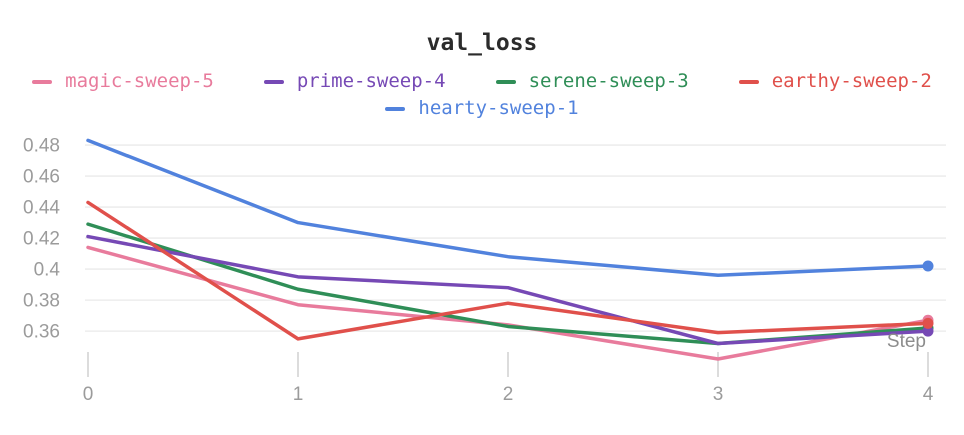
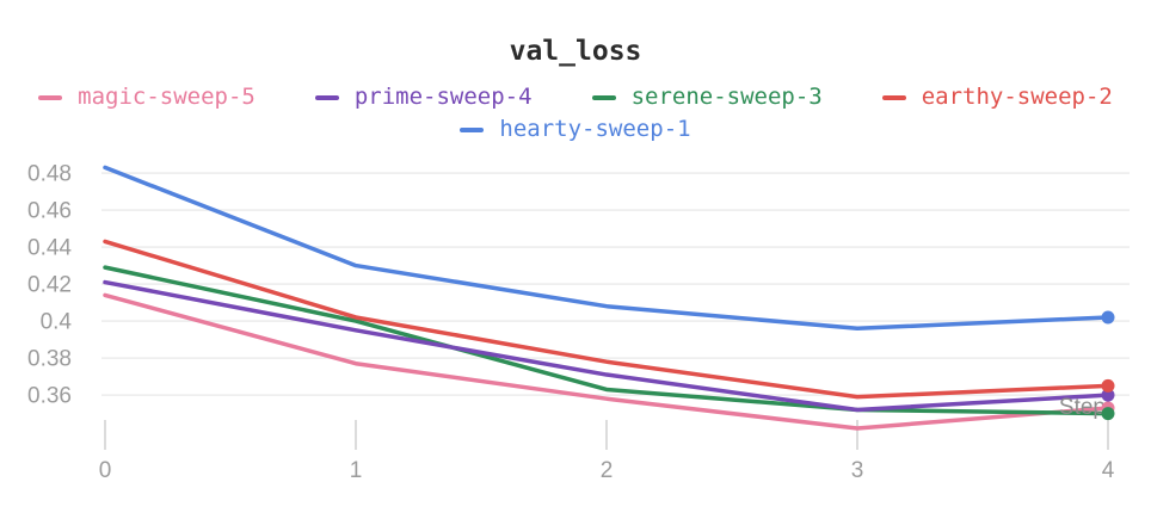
serene-sweep-3/1: 0.387 -> 0.400
earthy-sweep-2/1: 0.355 -> 0.402
magic-sweep-5/2: 0.364 -> 0.358
prime-sweep-4/2: 0.388 -> 0.371
magic-sweep-5/4: 0.367 -> 0.353
serene-sweep-3/4: 0.362 -> 0.350
